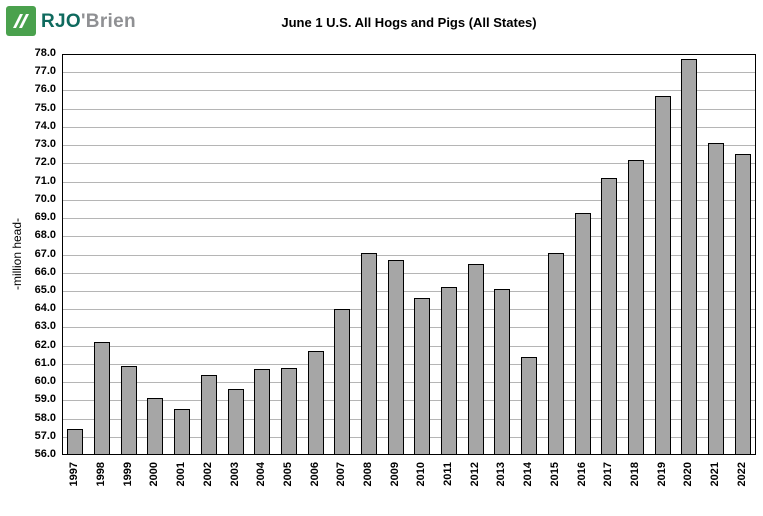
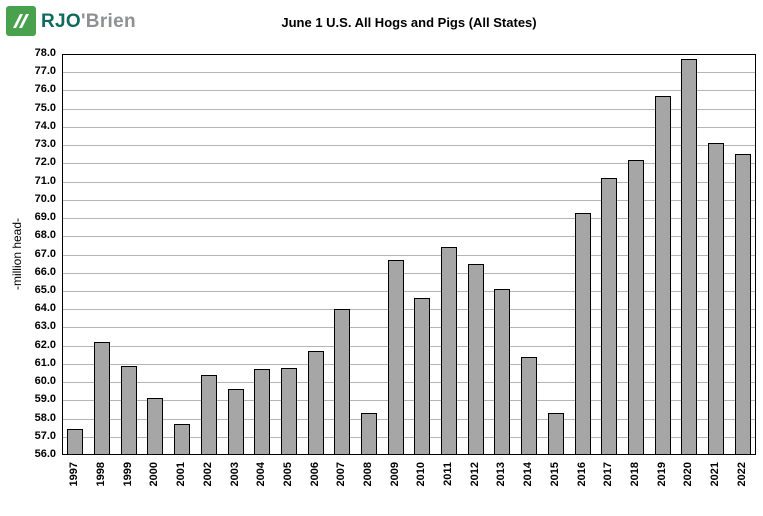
2001: 58.5 -> 57.7
2008: 67.1 -> 58.3
2011: 65.2 -> 67.4
2015: 67.1 -> 58.3
